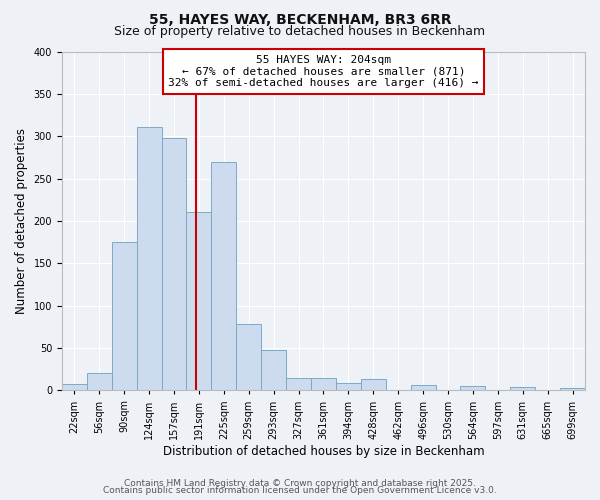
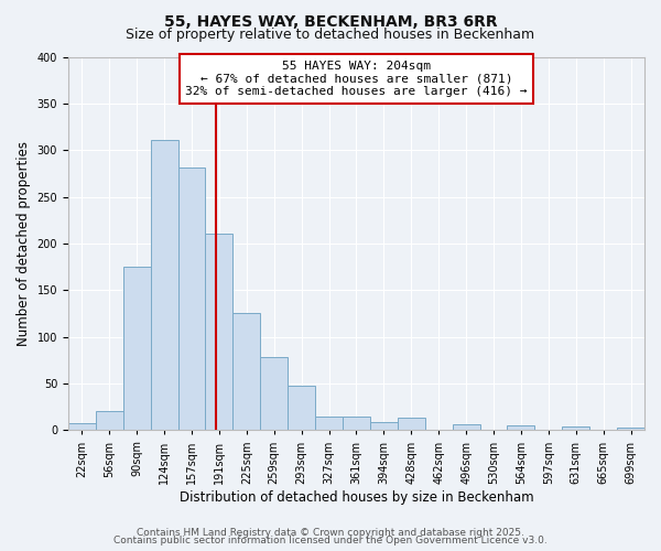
157sqm: 298 -> 281
225sqm: 270 -> 126
